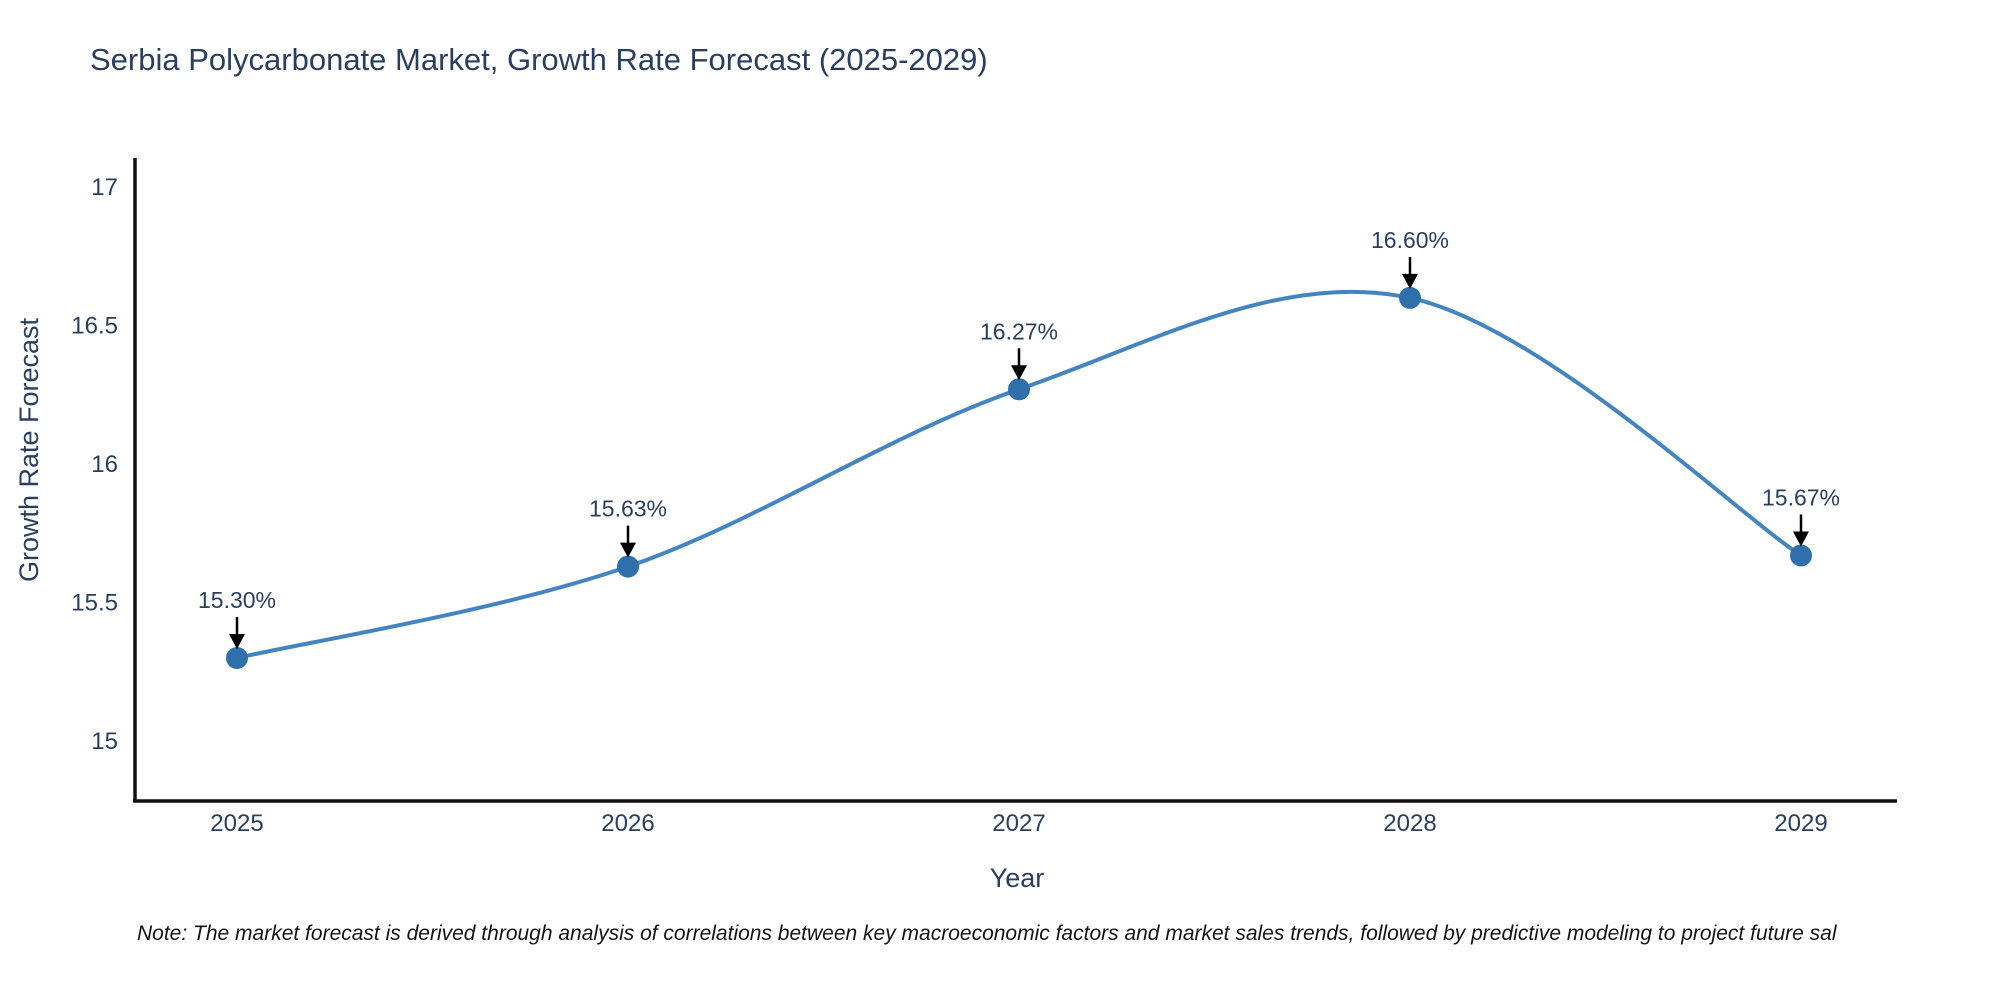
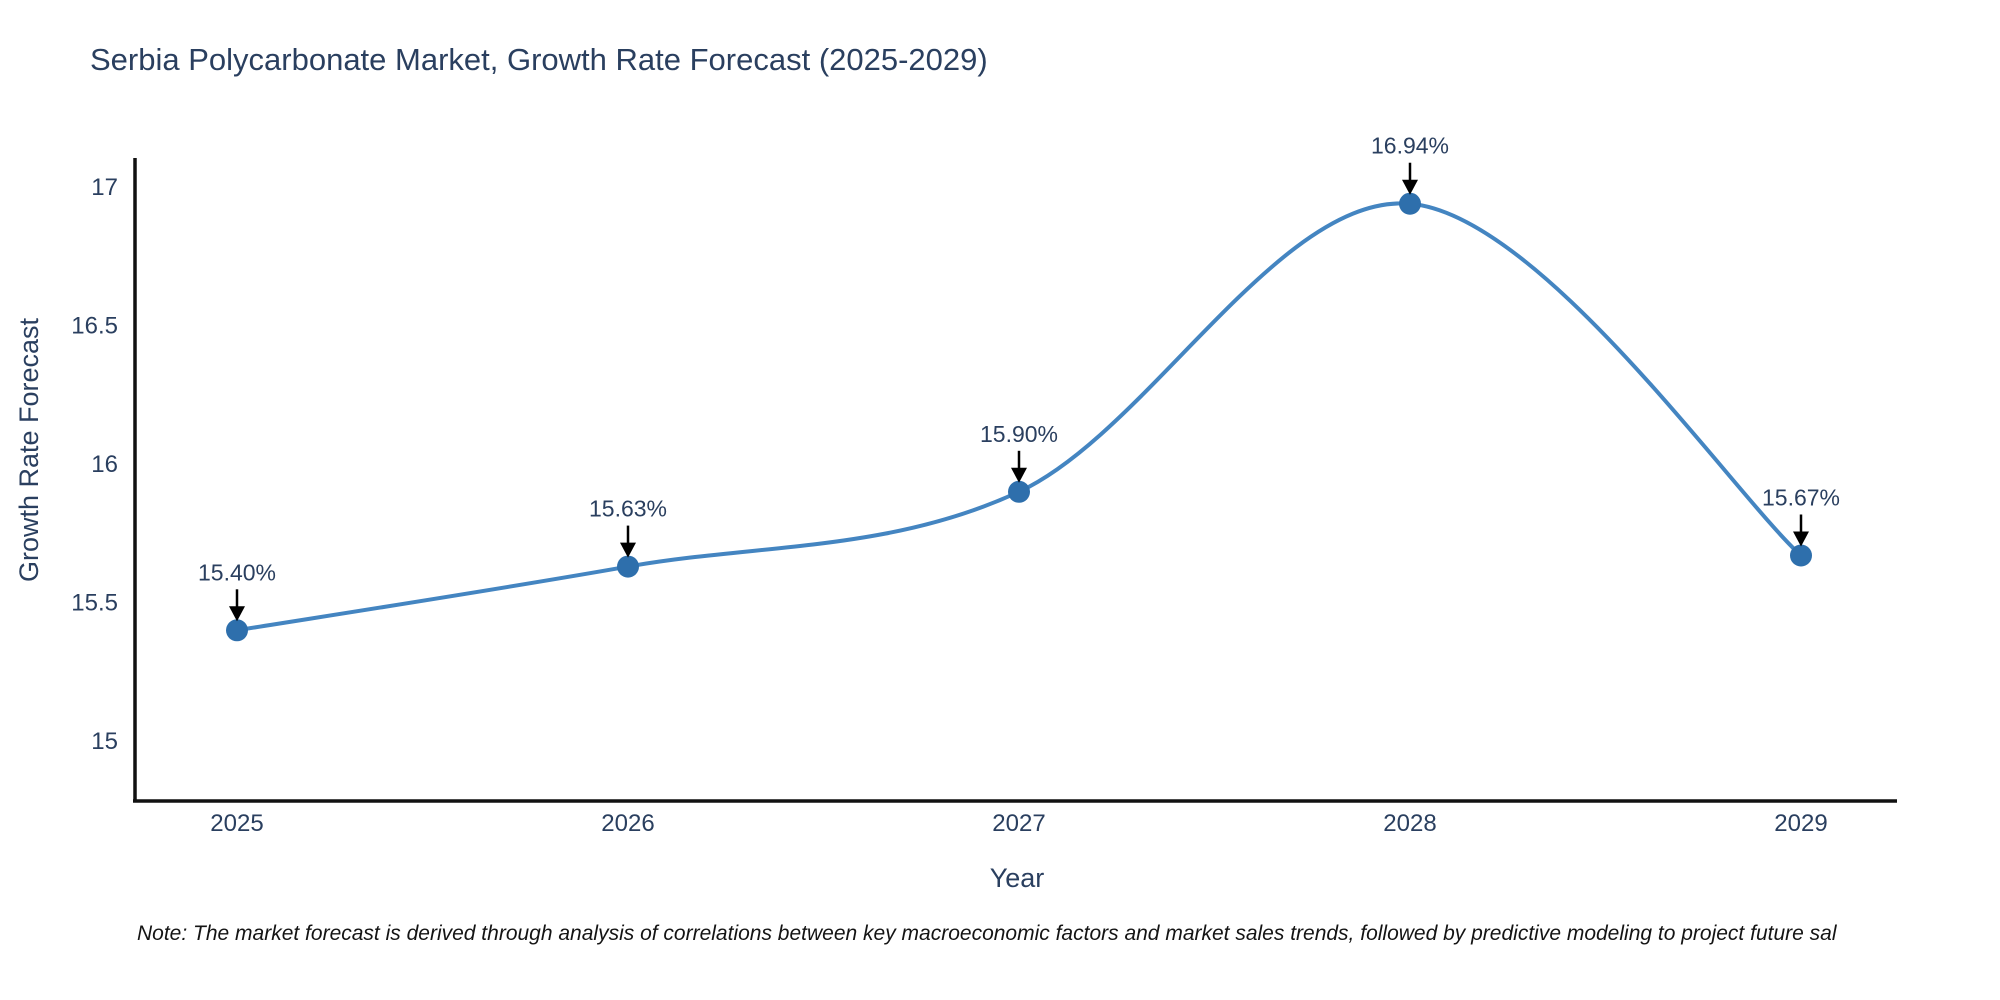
2025: 15.30% -> 15.40%
2027: 16.27% -> 15.90%
2028: 16.60% -> 16.94%
